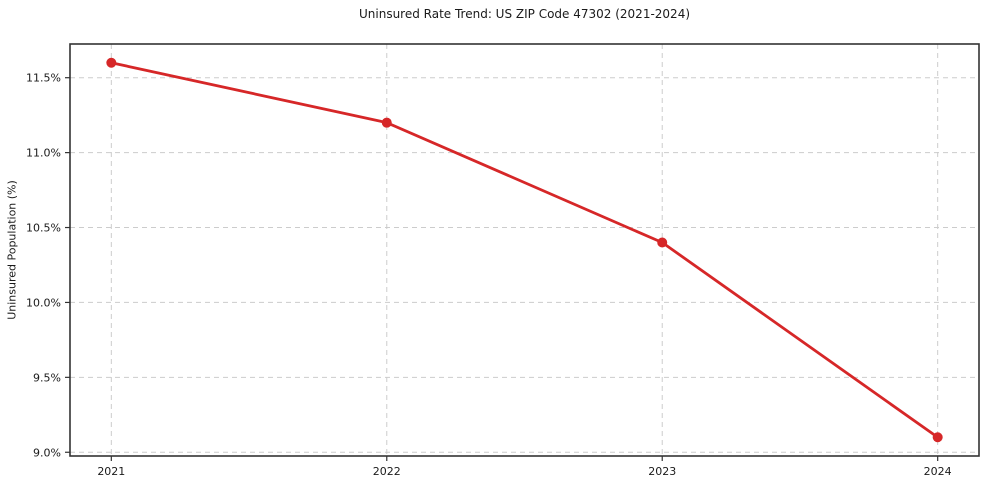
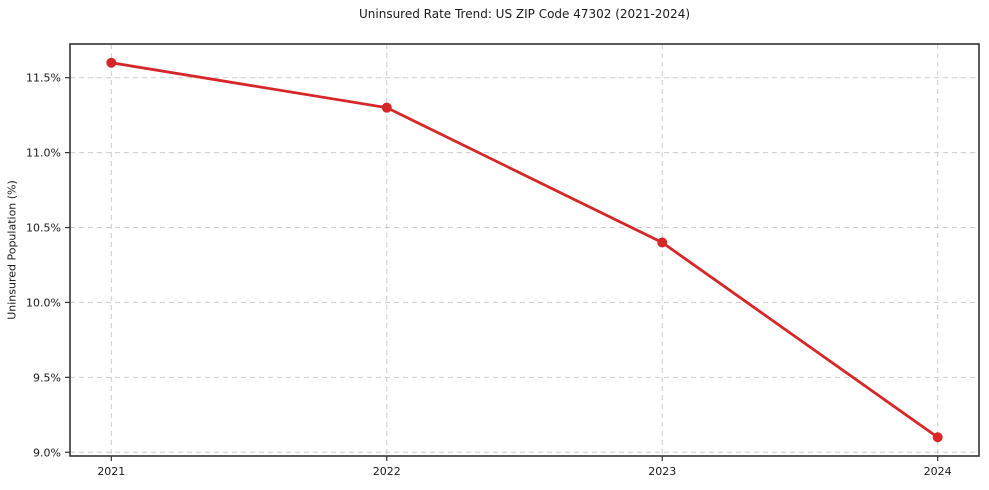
2022: 11.2% -> 11.3%
